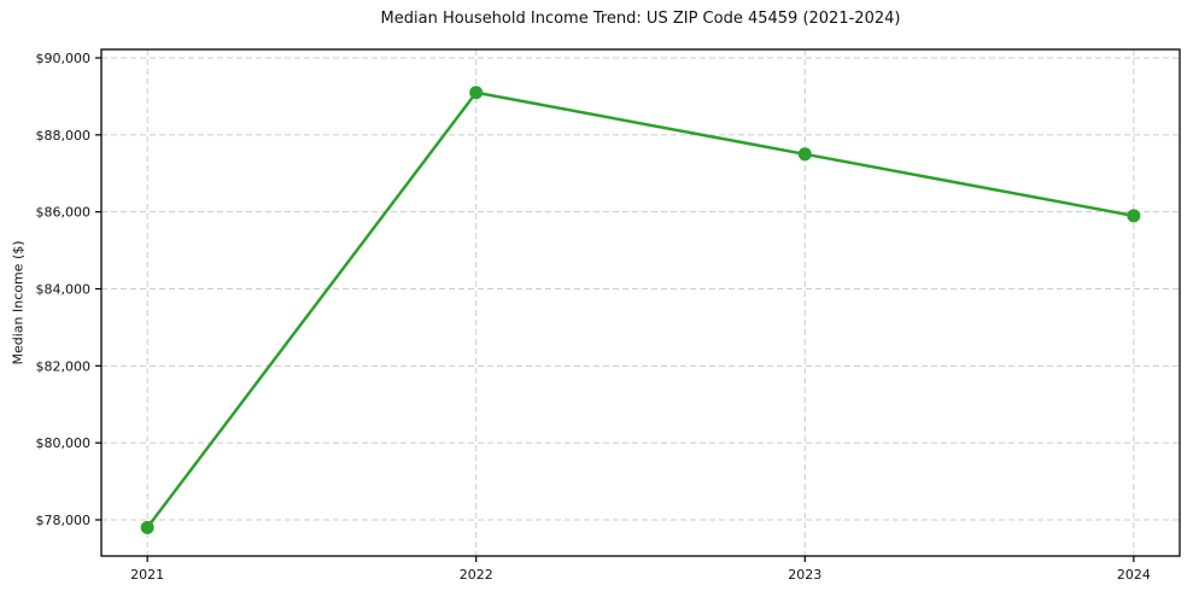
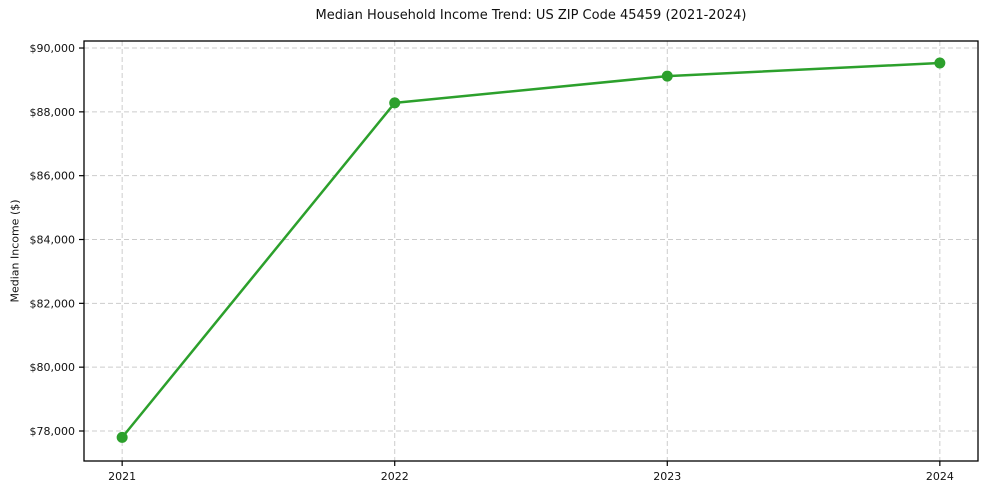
2022: $89100 -> $88300
2023: $87500 -> $89100
2024: $85900 -> $89500
